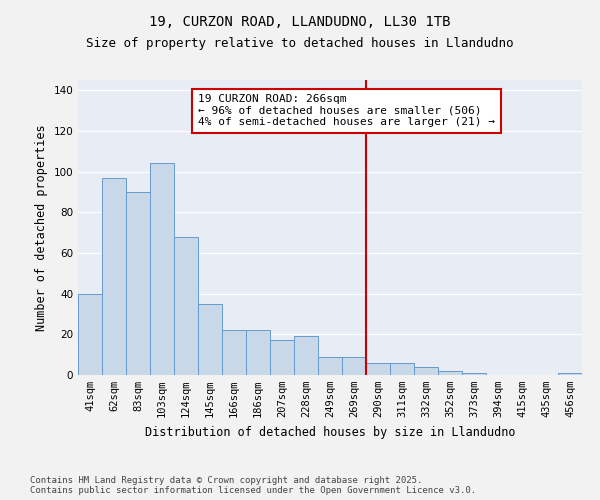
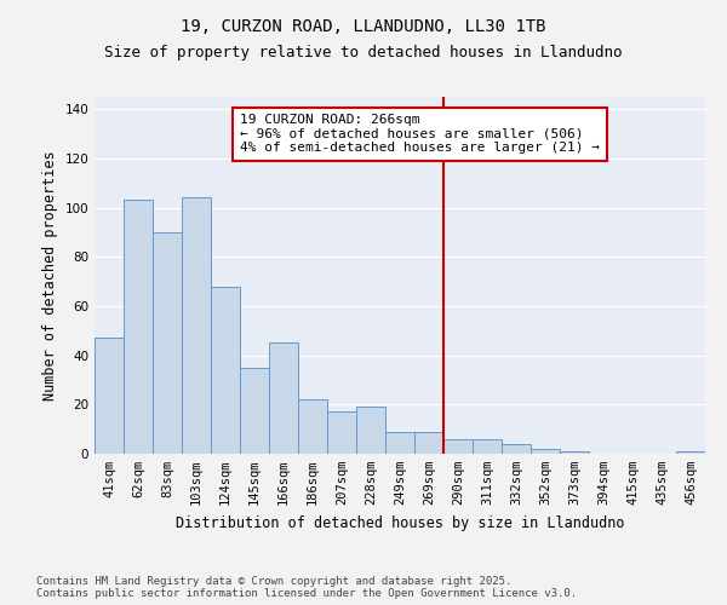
41sqm: 40 -> 47
62sqm: 97 -> 103
166sqm: 22 -> 45
